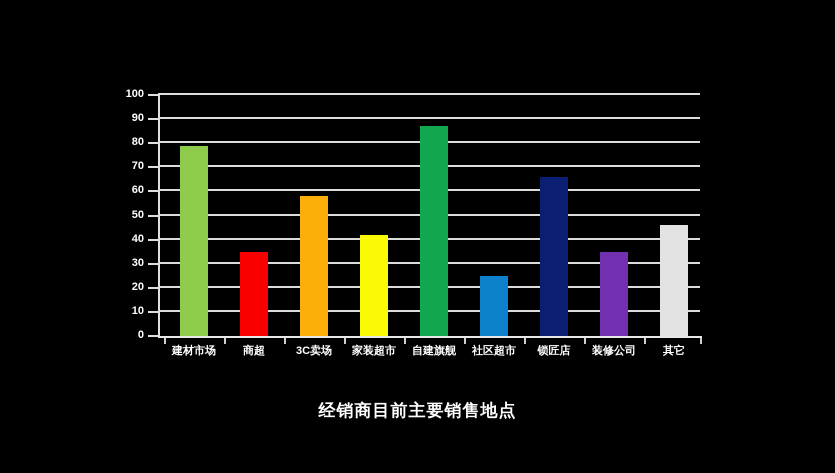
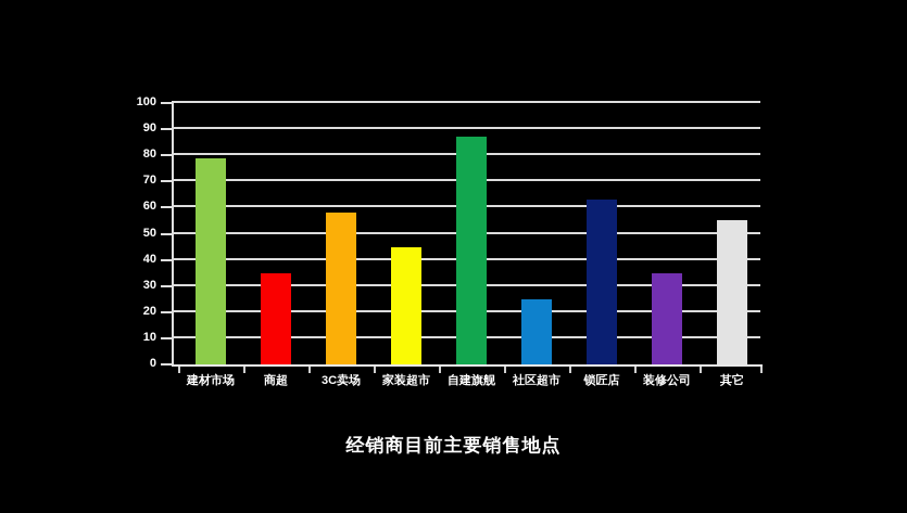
家装超市: 42 -> 45
锁匠店: 66 -> 63
其它: 46 -> 55
